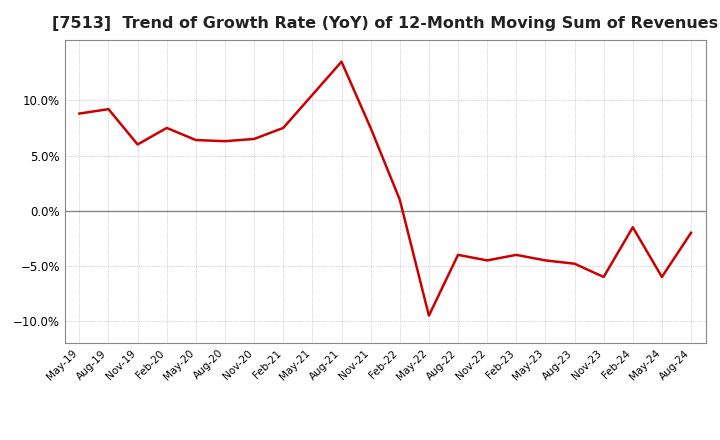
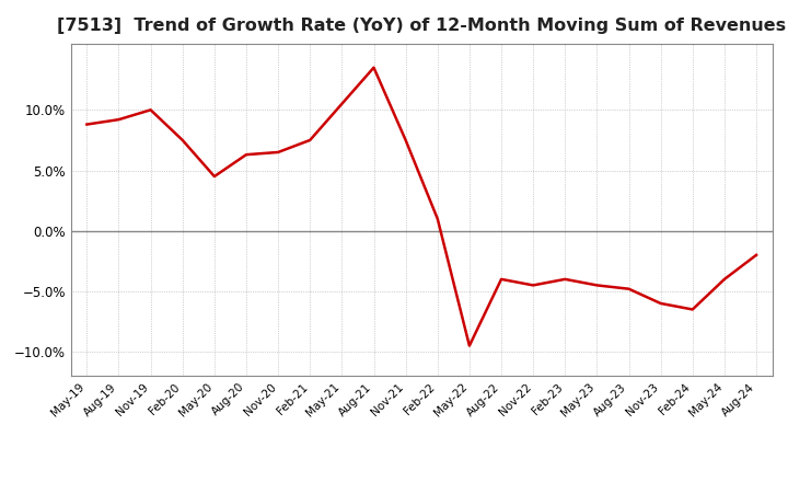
Nov-19: 6.0% -> 10.0%
May-20: 6.4% -> 4.5%
Feb-24: -1.5% -> -6.5%
May-24: -6.0% -> -4.0%
